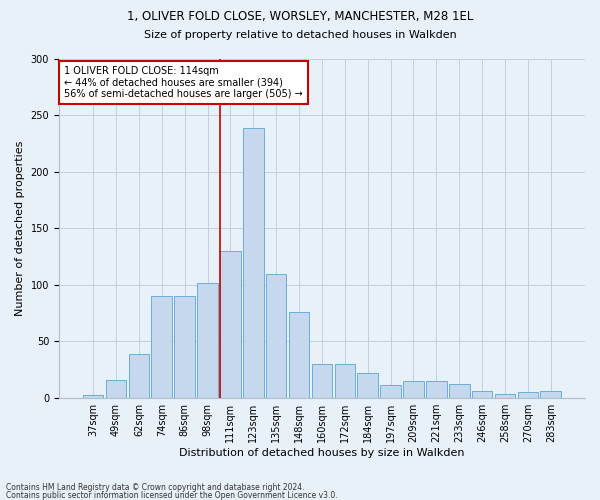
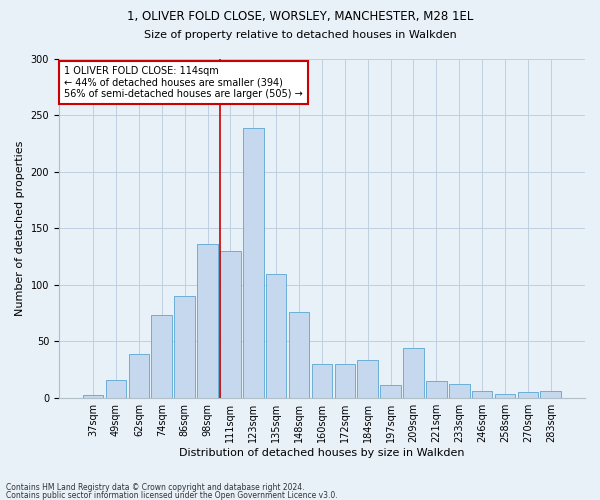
74sqm: 90 -> 73
98sqm: 102 -> 136
184sqm: 22 -> 33
209sqm: 15 -> 44
